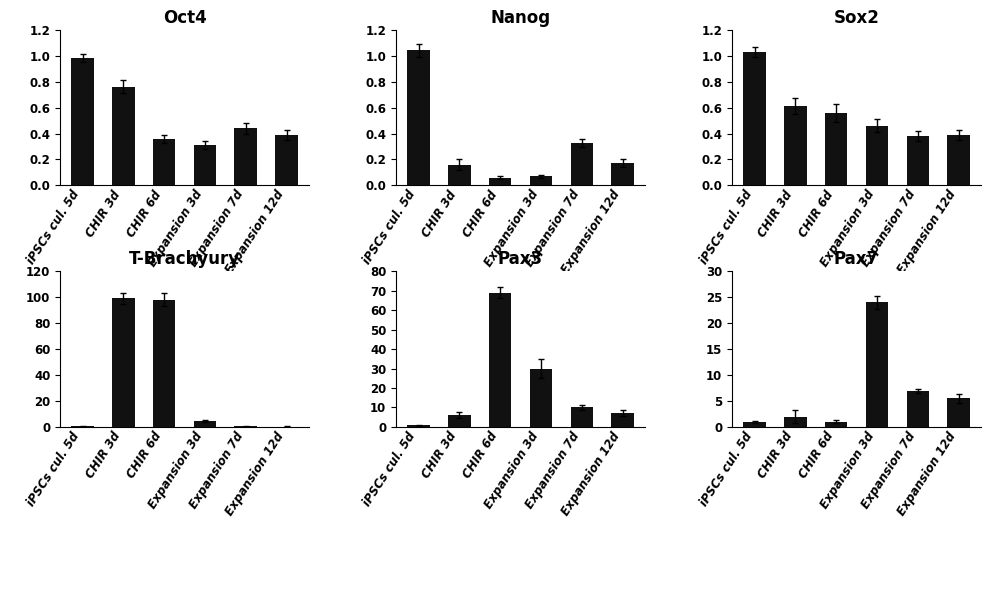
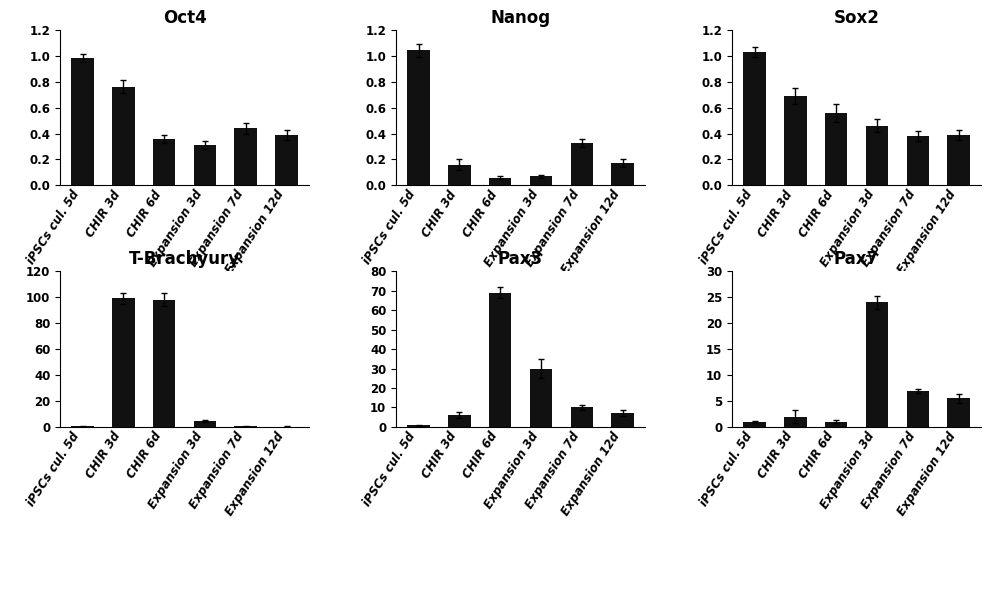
Sox2/CHIR 3d: 0.61 -> 0.69
